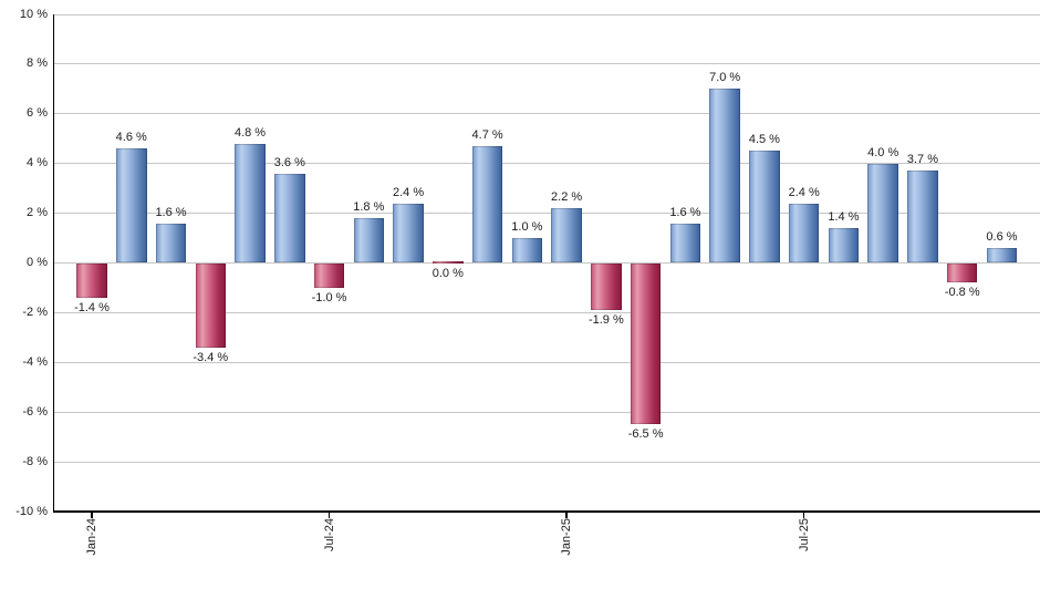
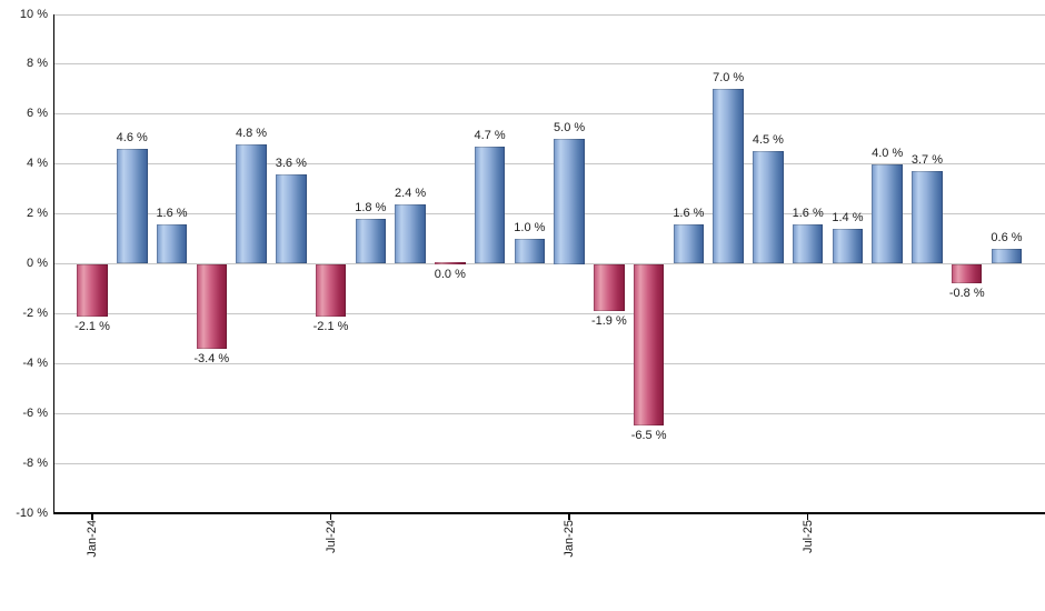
Jan-24: -1.4 -> -2.1
Jul-24: -1.0 -> -2.1
Jan-25: 2.2 -> 5.0
Jul-25: 2.4 -> 1.6
